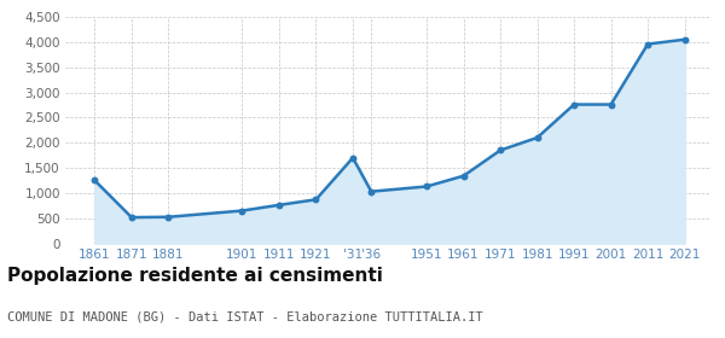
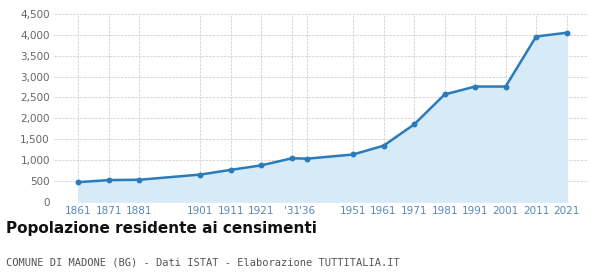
1861: 1,250 -> 470
'31: 1,700 -> 1,040
1981: 2,100 -> 2,570
